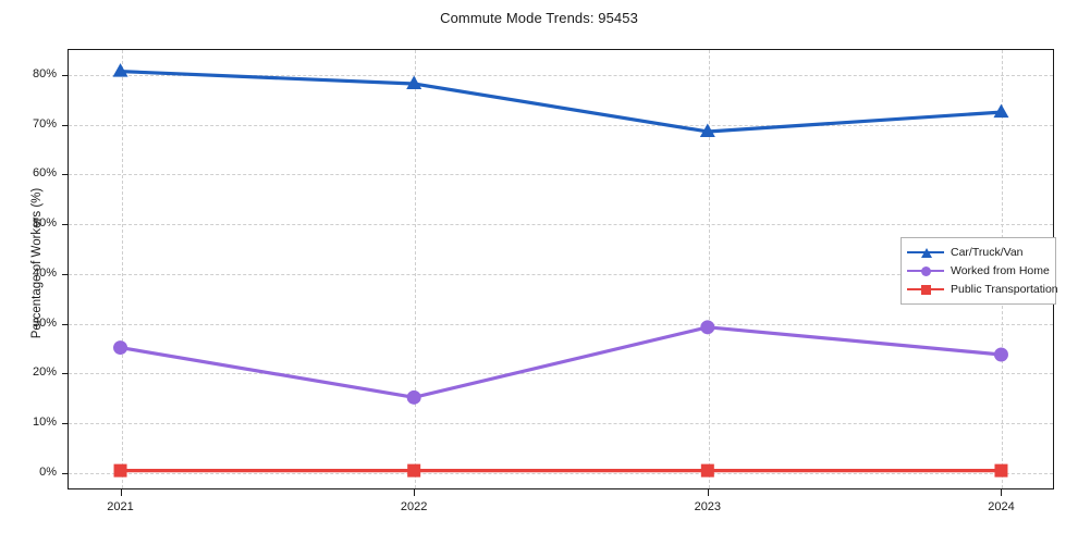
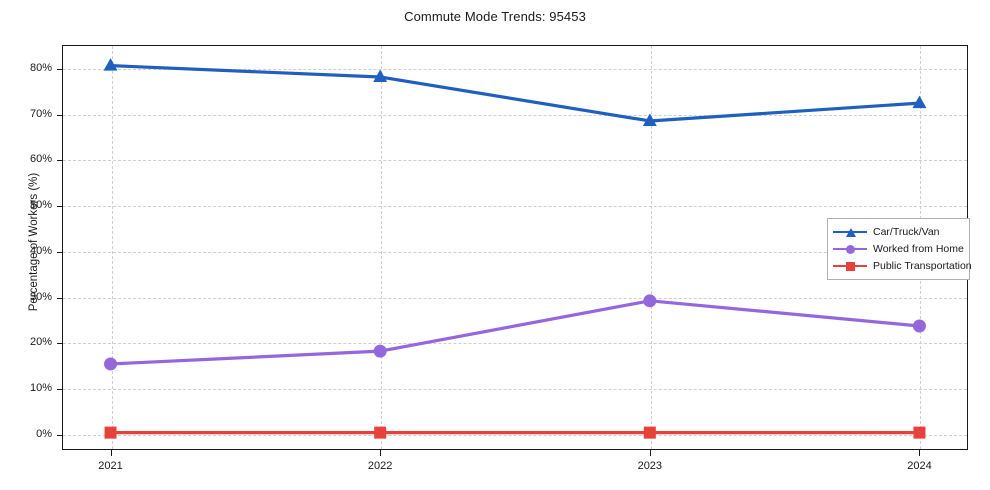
Worked from Home/2021: 25% -> 15%
Worked from Home/2022: 15% -> 18%
